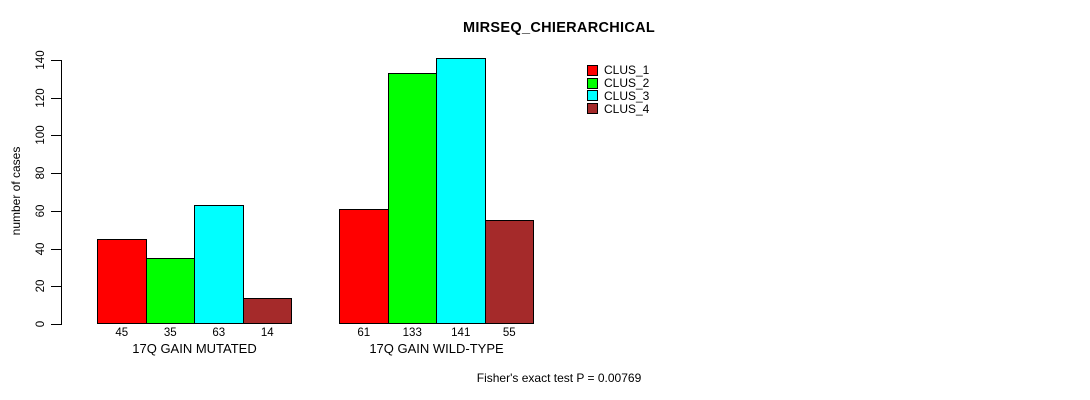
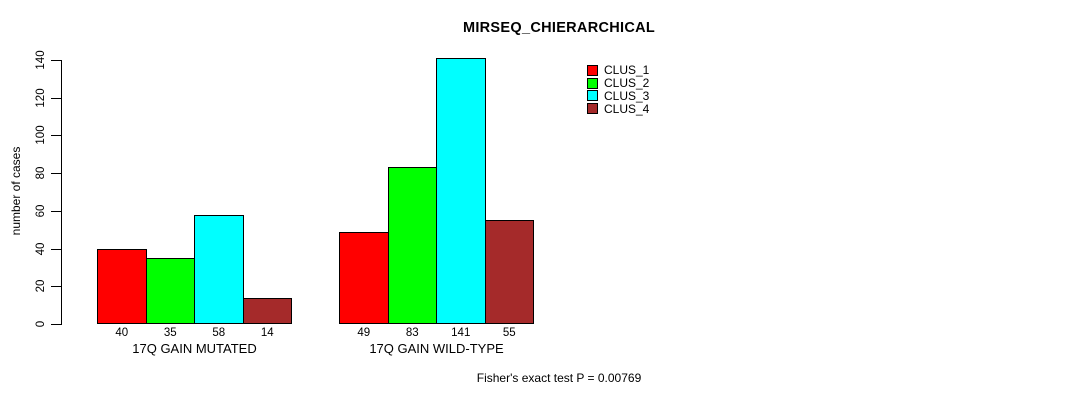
CLUS_1/17Q GAIN MUTATED: 45 -> 40
CLUS_3/17Q GAIN MUTATED: 63 -> 58
CLUS_1/17Q GAIN WILD-TYPE: 61 -> 49
CLUS_2/17Q GAIN WILD-TYPE: 133 -> 83
